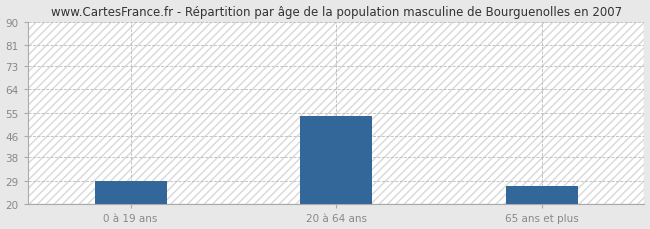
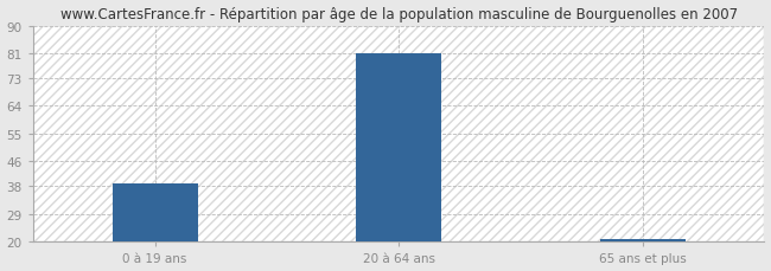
0 à 19 ans: 29 -> 39
20 à 64 ans: 54 -> 81
65 ans et plus: 27 -> 21
